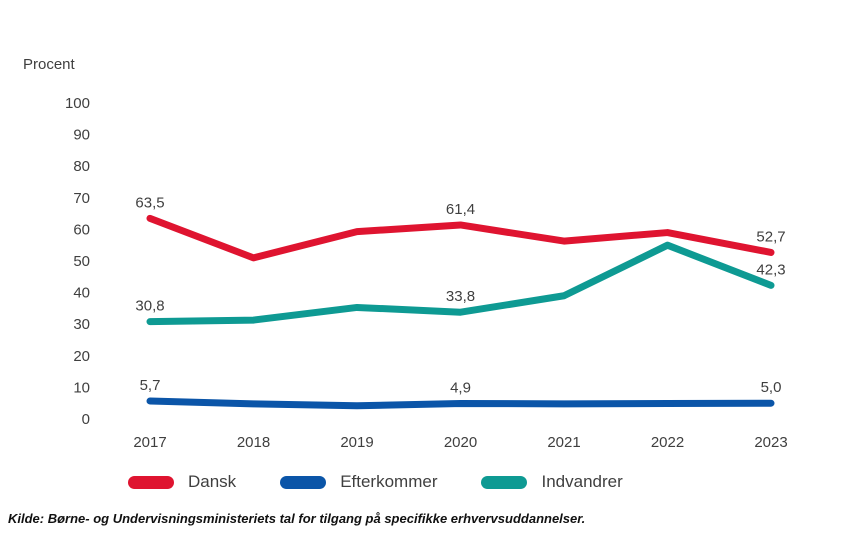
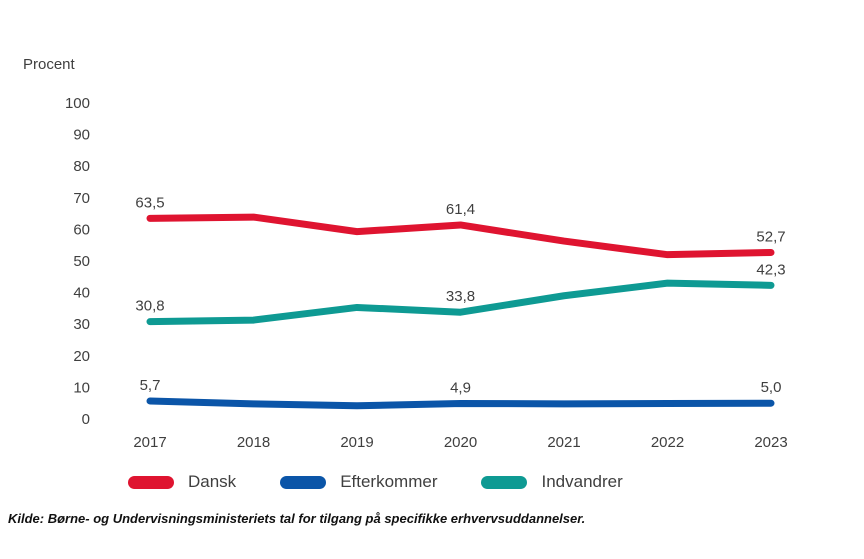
Dansk/2018: 51 -> 64
Dansk/2022: 59 -> 52
Indvandrer/2022: 55 -> 43
